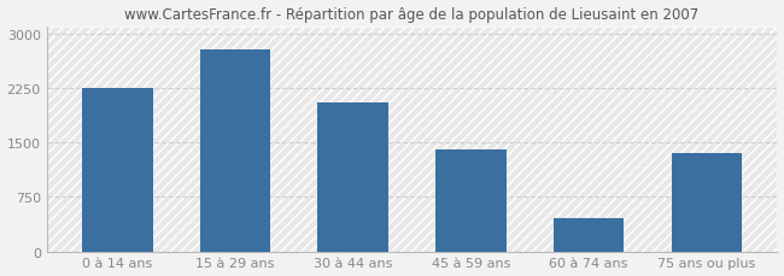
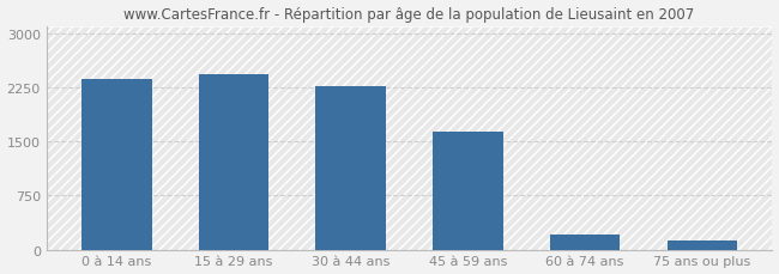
0 à 14 ans: 2240 -> 2370
15 à 29 ans: 2780 -> 2430
30 à 44 ans: 2040 -> 2270
45 à 59 ans: 1400 -> 1640
60 à 74 ans: 460 -> 220
75 ans ou plus: 1360 -> 130
